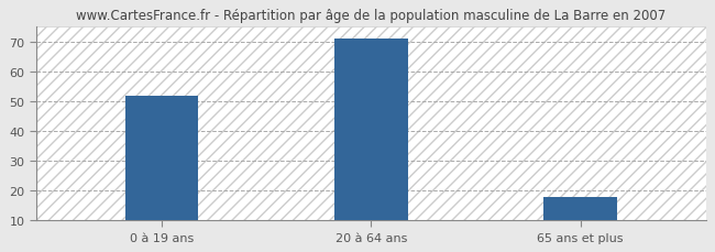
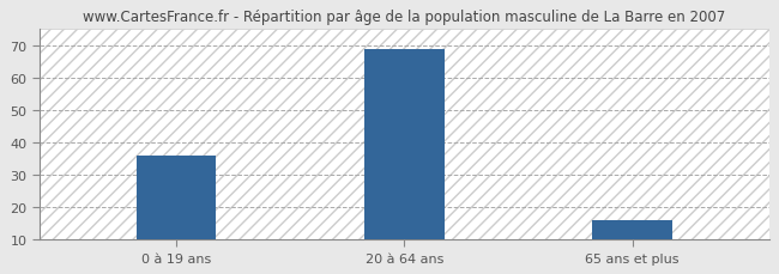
0 à 19 ans: 52 -> 36
20 à 64 ans: 71 -> 69
65 ans et plus: 18 -> 16
